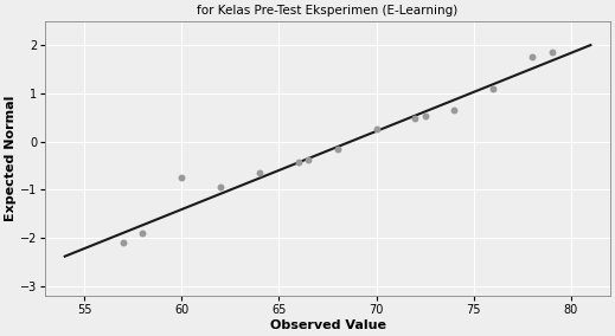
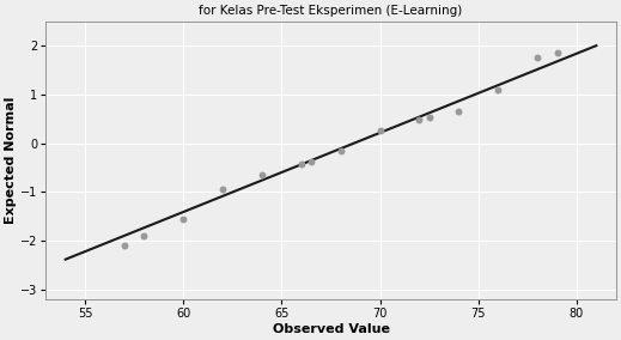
60: -0.75 -> -1.55
